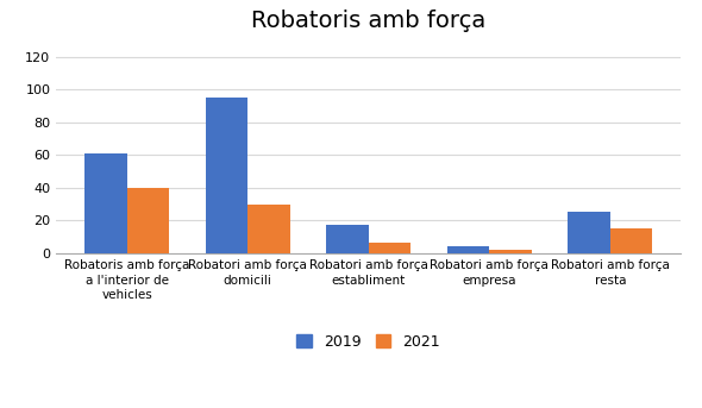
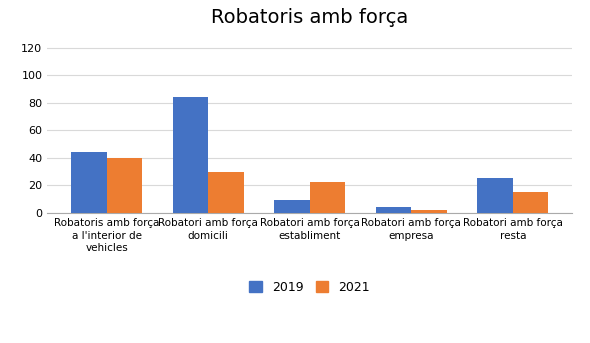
2019/Robatoris amb força a l'interior de vehicles: 61 -> 44
2019/Robatori amb força domicili: 95 -> 84
2019/Robatori amb força establiment: 17 -> 9
2021/Robatori amb força establiment: 6 -> 22
